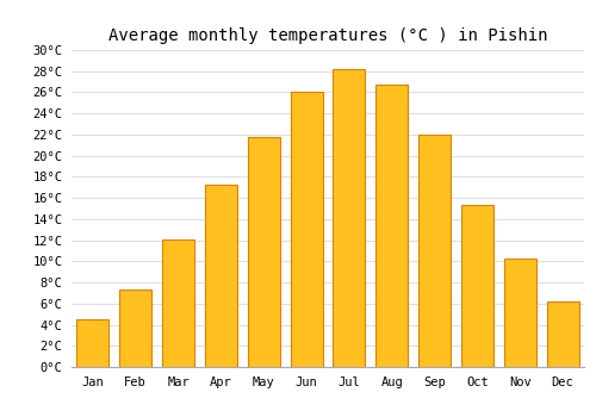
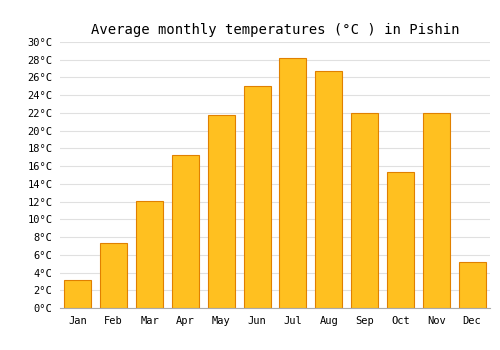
Jan: 4.5°C -> 3.2°C
Jun: 26.1°C -> 25.0°C
Nov: 10.3°C -> 22.0°C
Dec: 6.2°C -> 5.2°C
